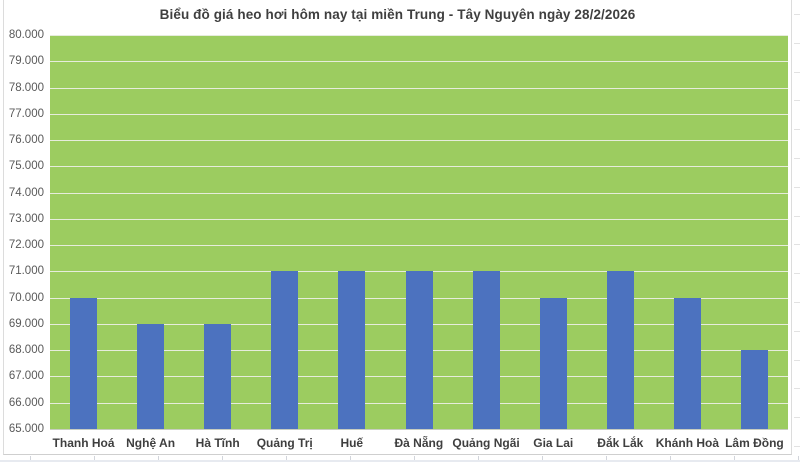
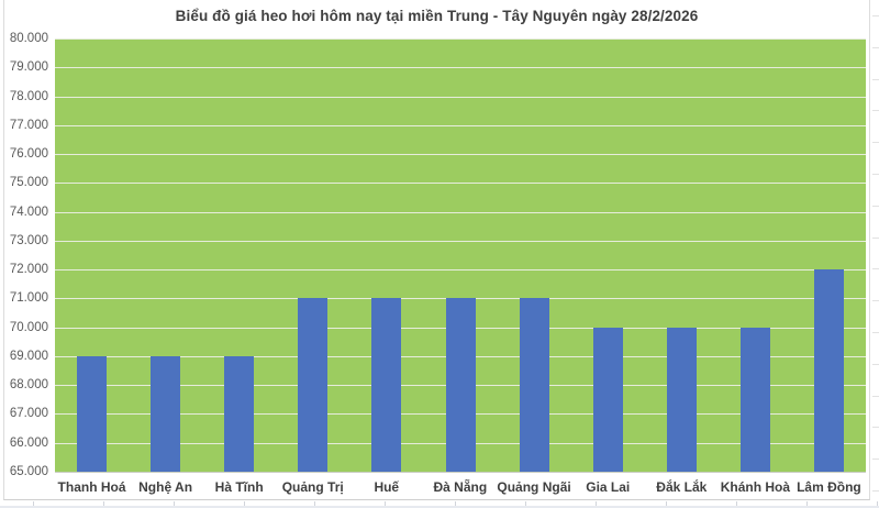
Thanh Hoá: 70000 -> 69000
Đắk Lắk: 71000 -> 70000
Lâm Đồng: 68000 -> 72000
